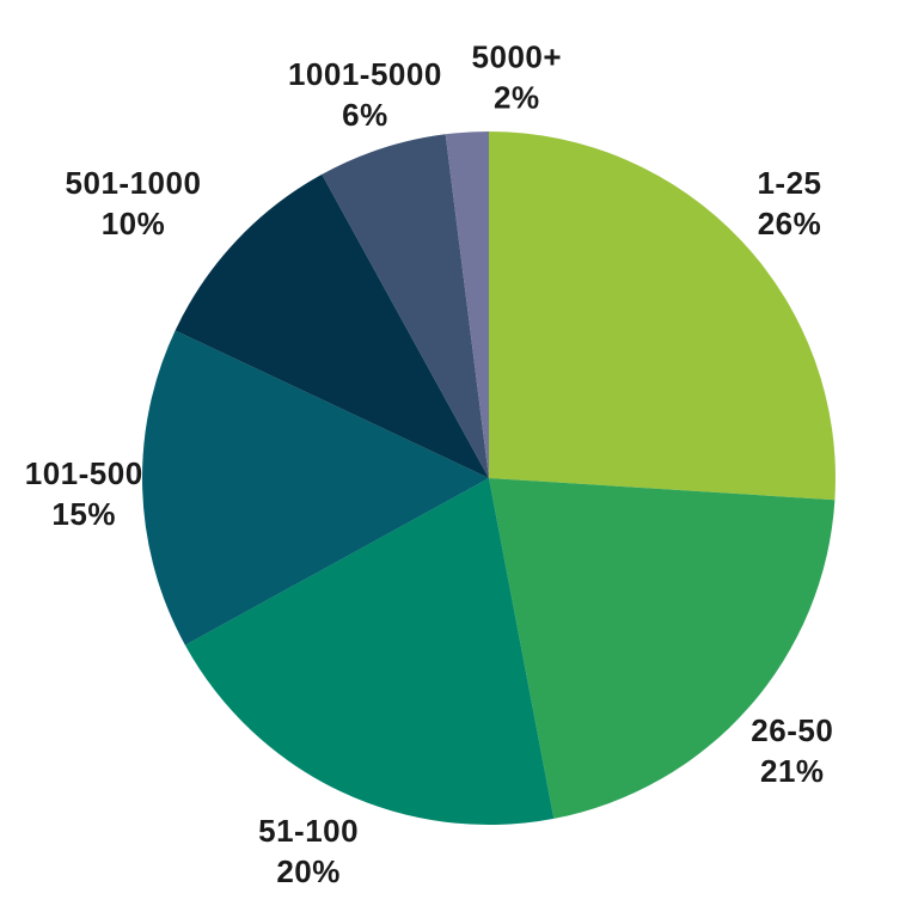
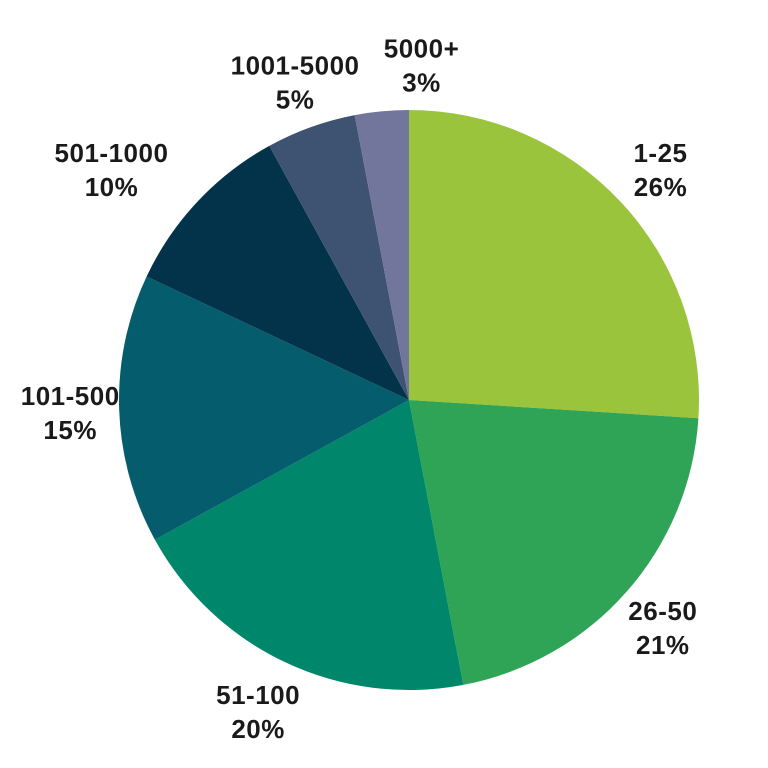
1001-5000: 6% -> 5%
5000+: 2% -> 3%
